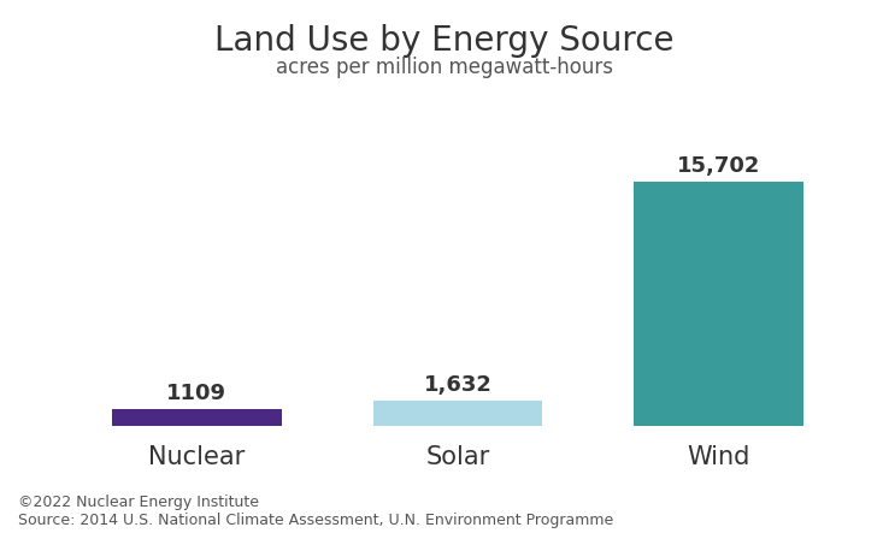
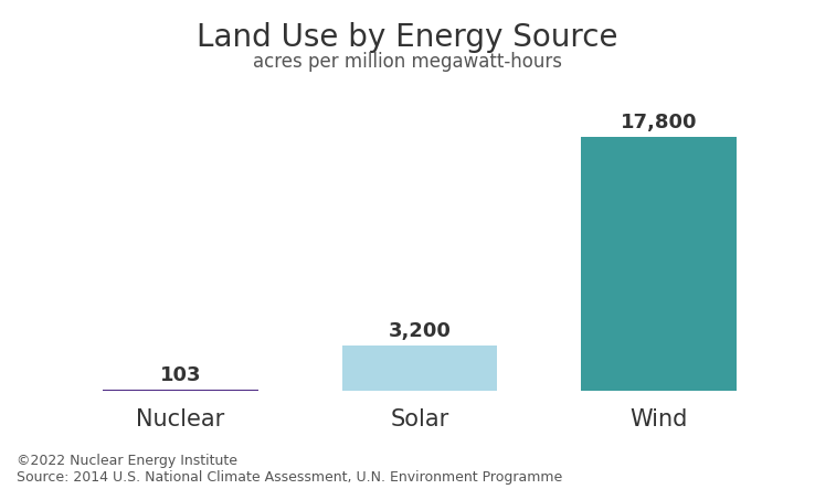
Nuclear: 1109 -> 103
Solar: 1,632 -> 3,200
Wind: 15,702 -> 17,800
